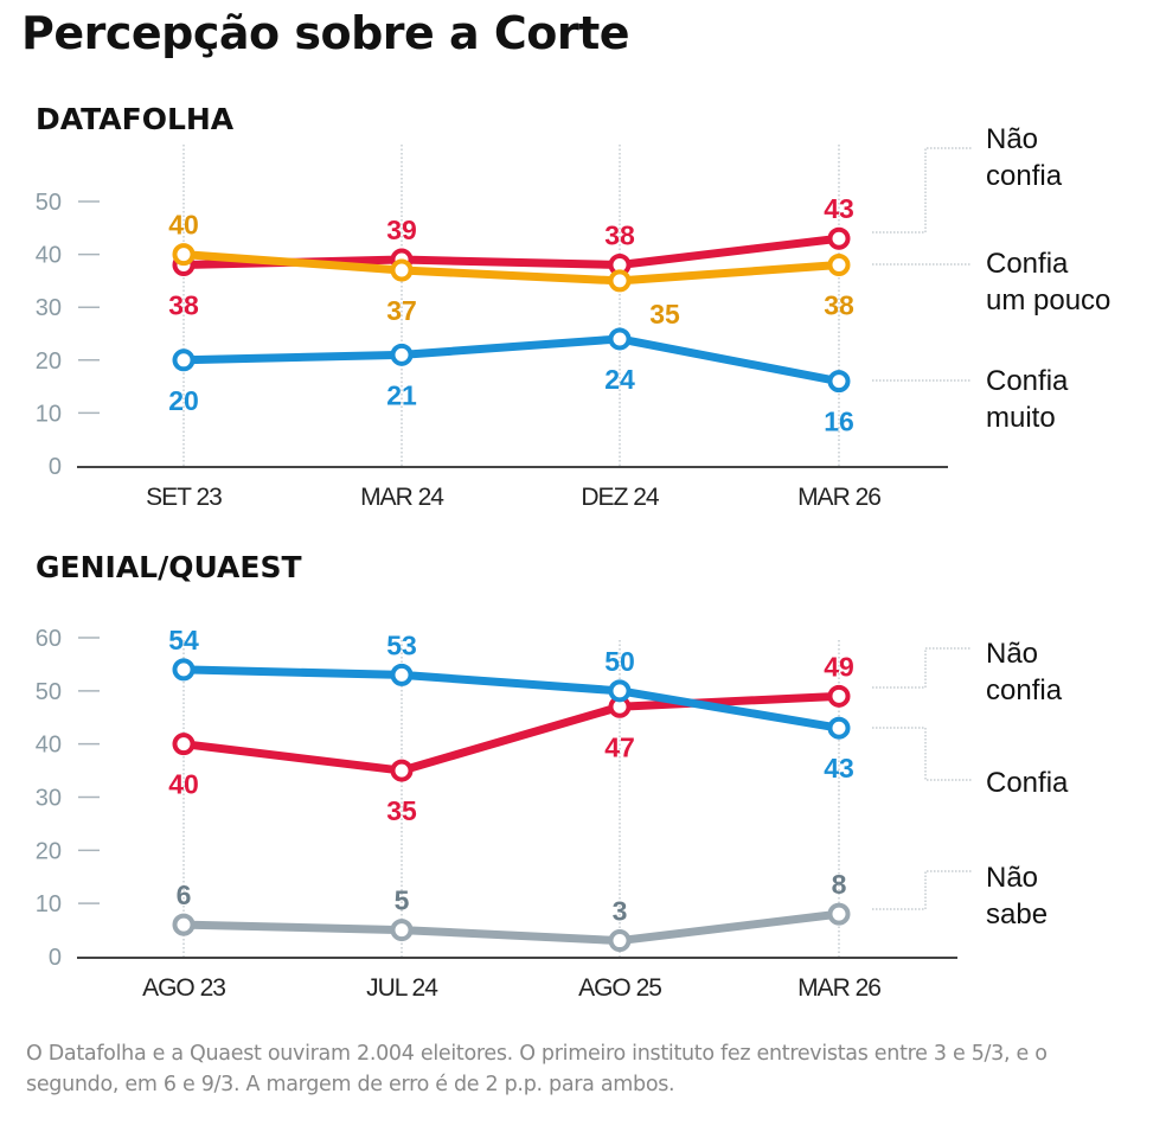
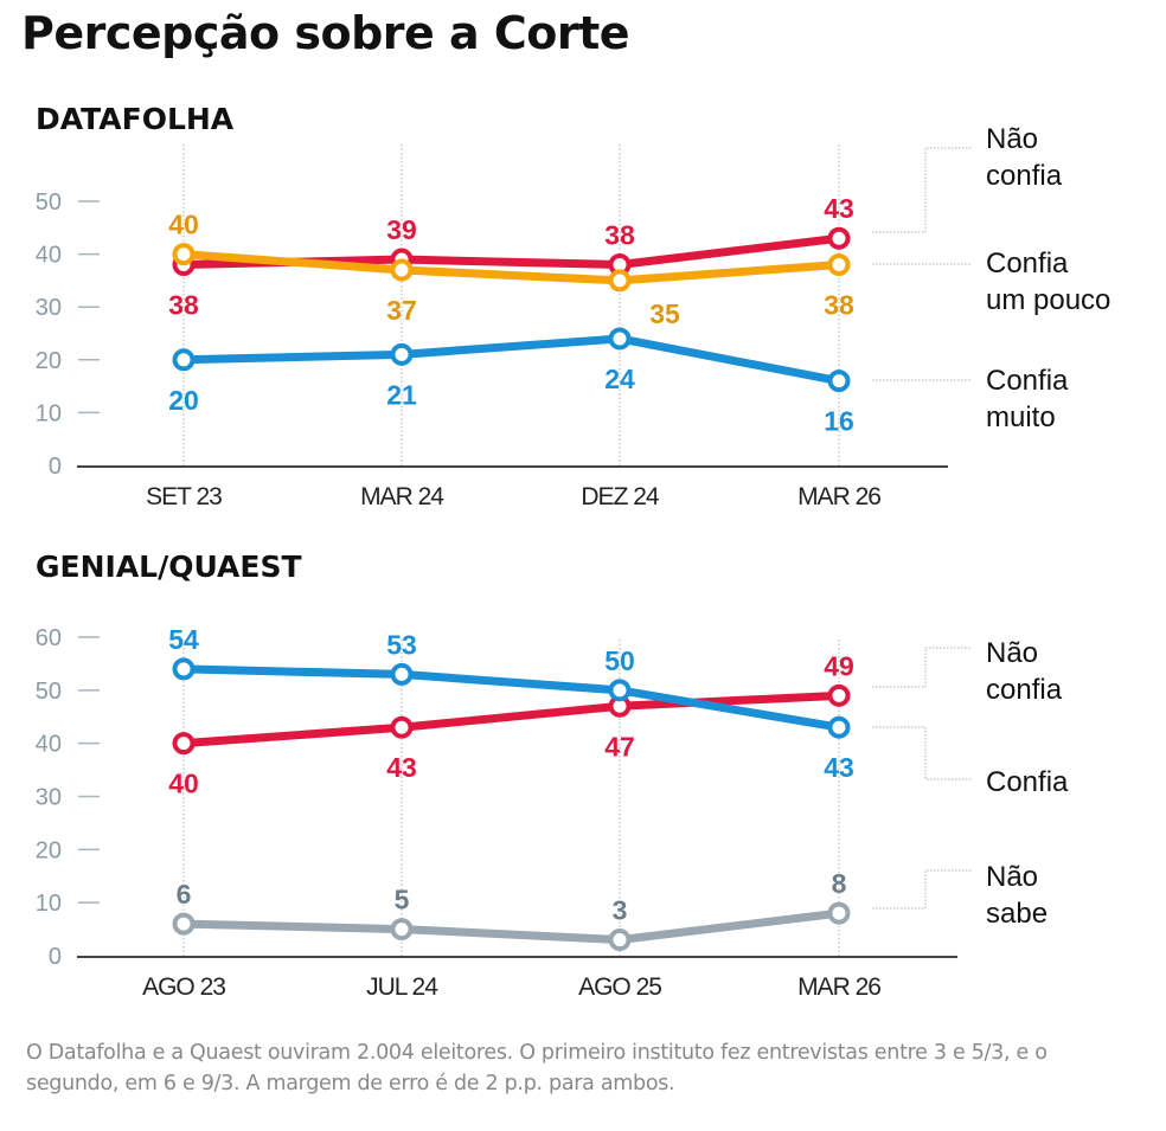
GENIAL/QUAEST/Não confia/JUL 24: 35 -> 43
